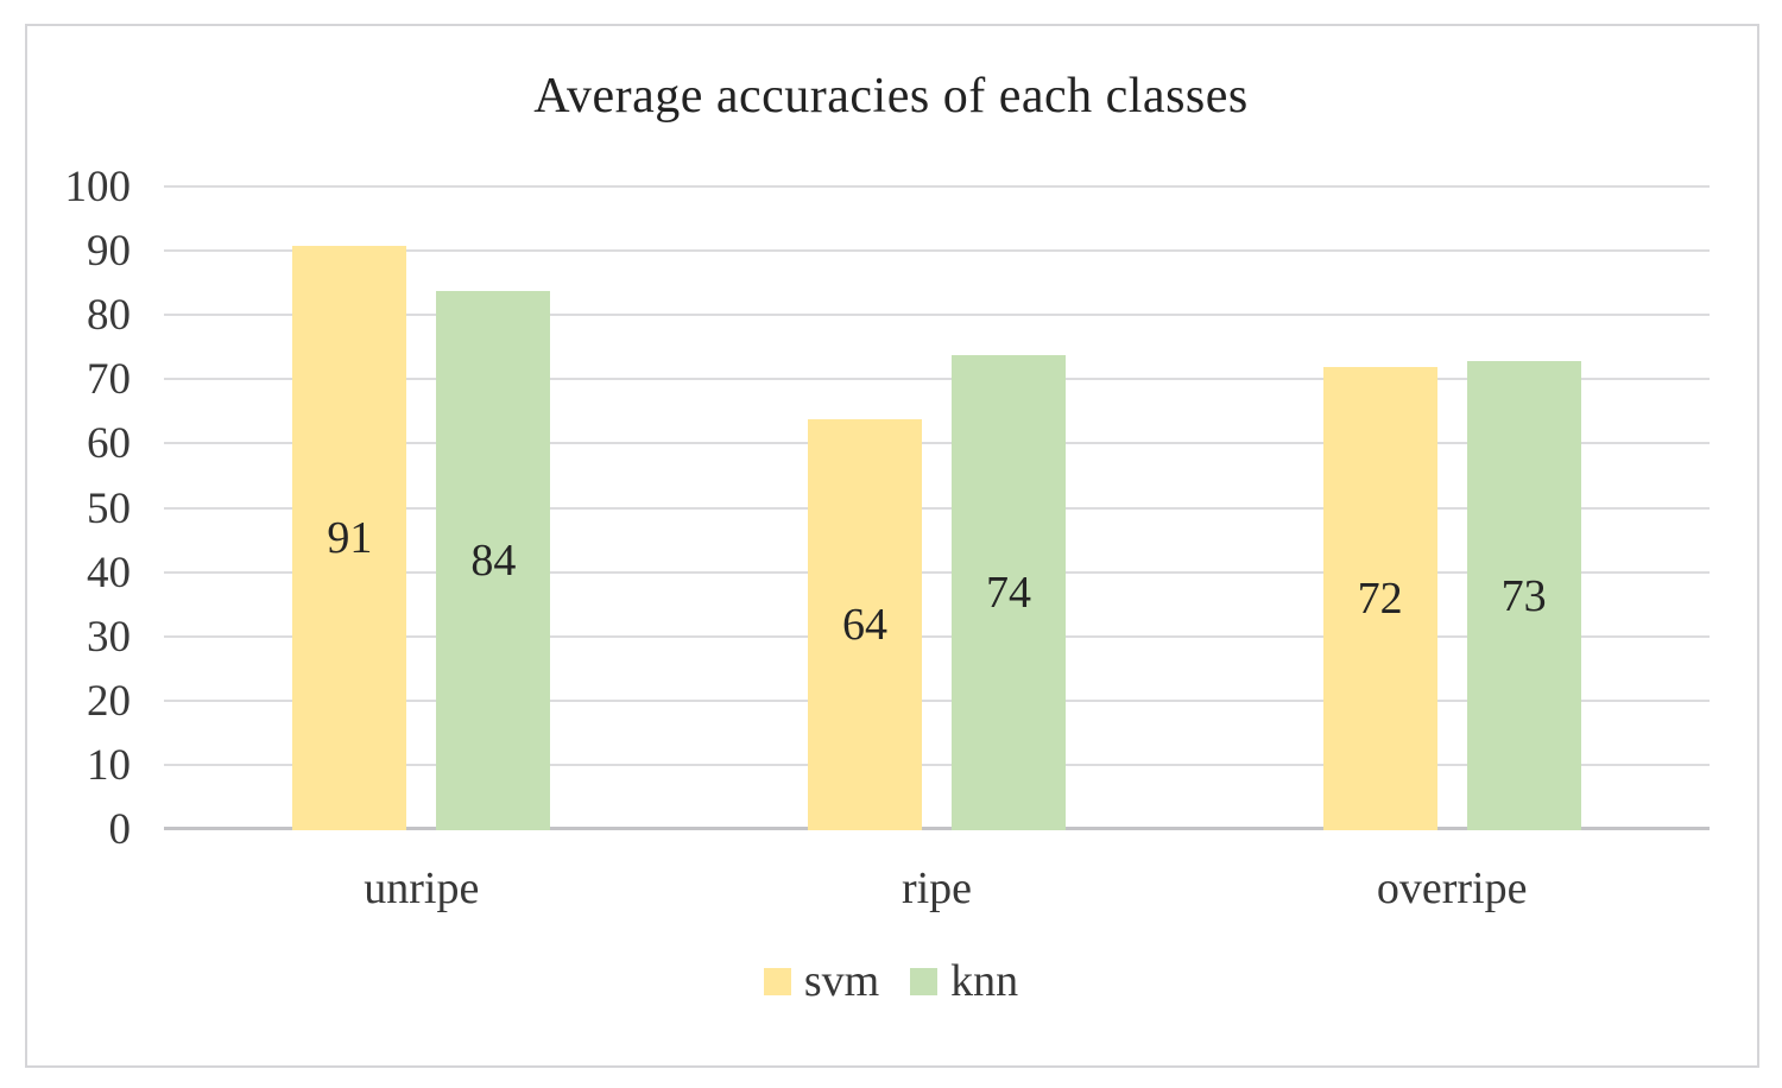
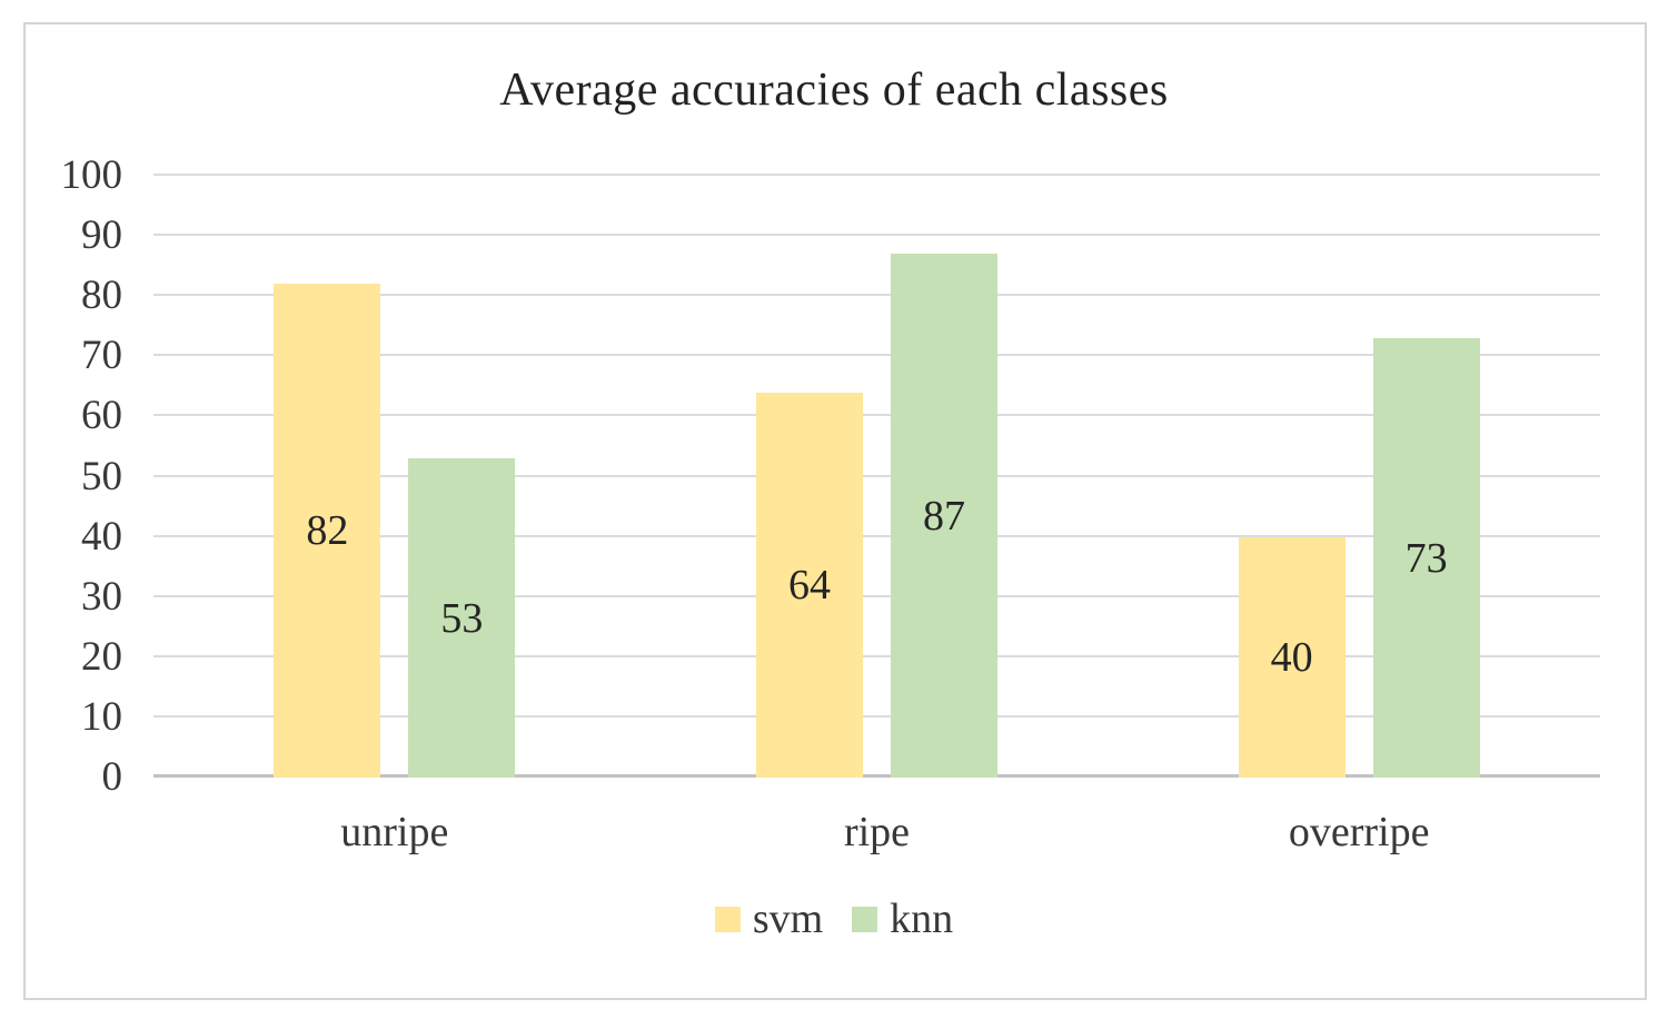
svm/unripe: 91 -> 82
knn/unripe: 84 -> 53
knn/ripe: 74 -> 87
svm/overripe: 72 -> 40
